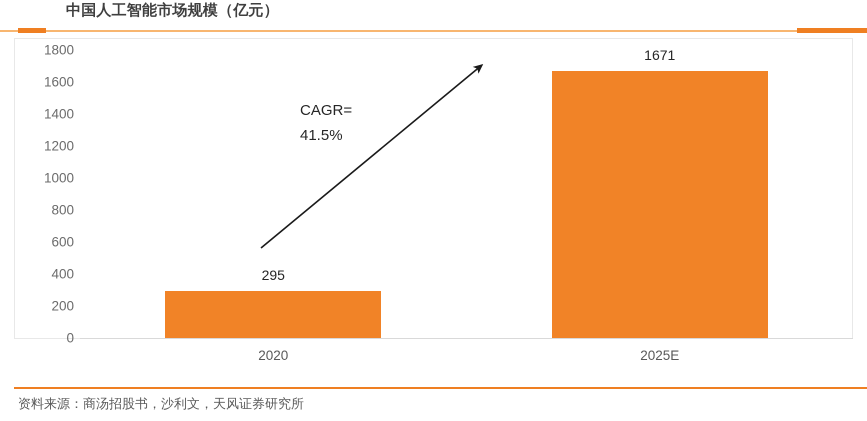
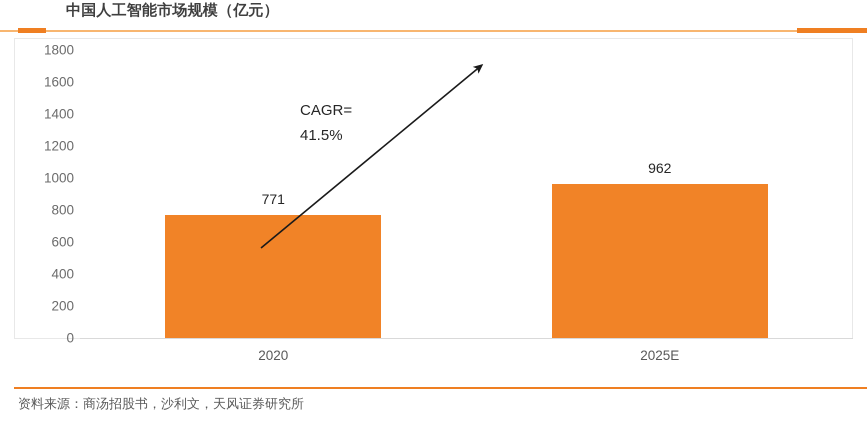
2020: 295 -> 771
2025E: 1671 -> 962
